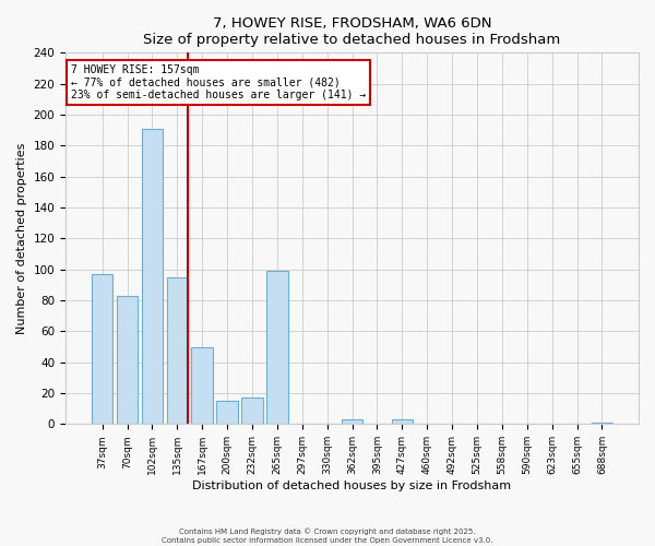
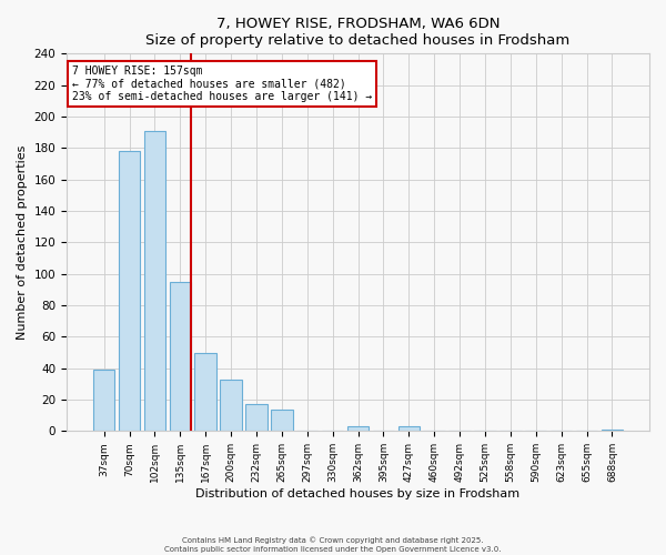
37sqm: 97 -> 39
70sqm: 83 -> 178
200sqm: 15 -> 33
265sqm: 99 -> 14
